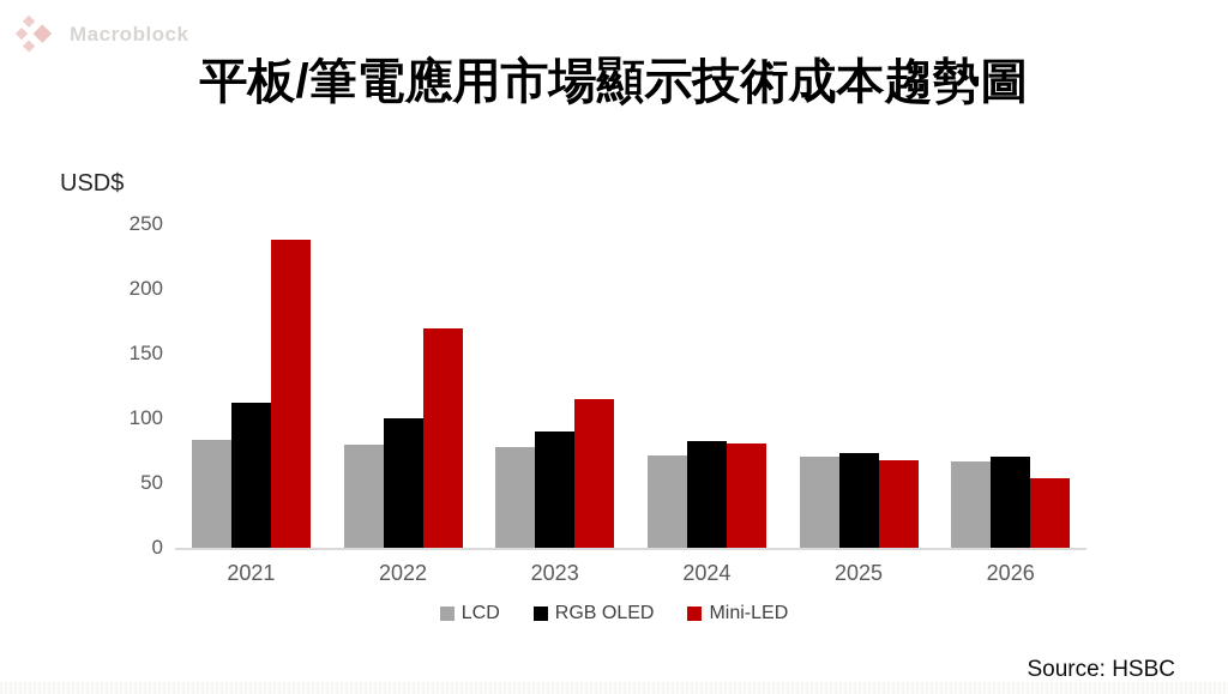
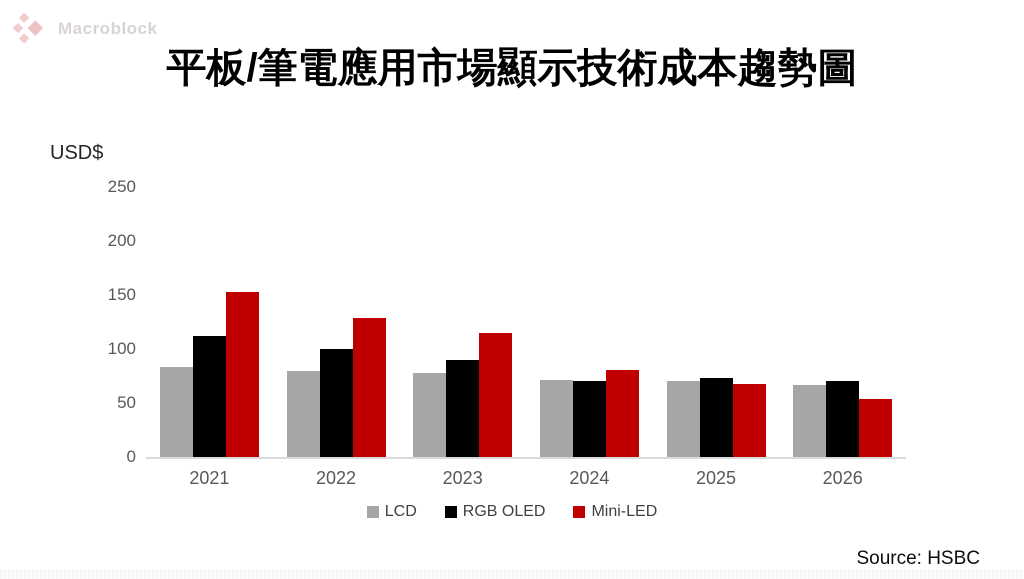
Mini-LED/2021: 238 -> 153
Mini-LED/2022: 169 -> 129
RGB OLED/2024: 82 -> 70
